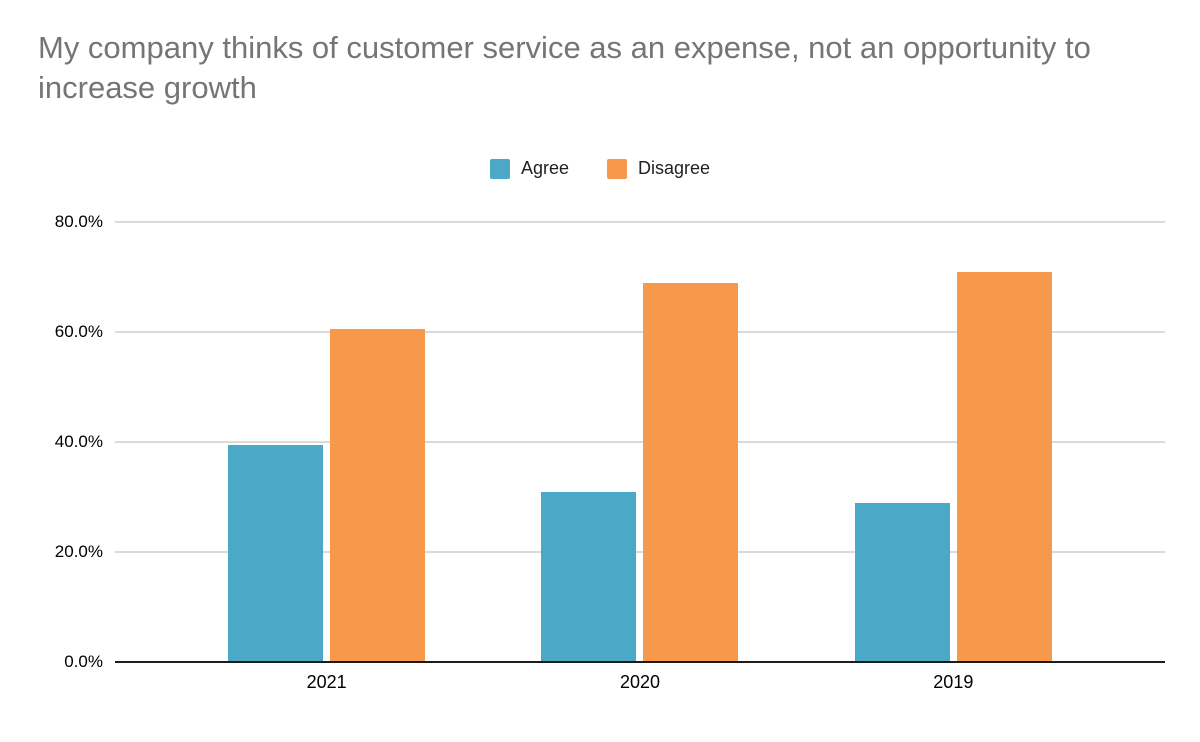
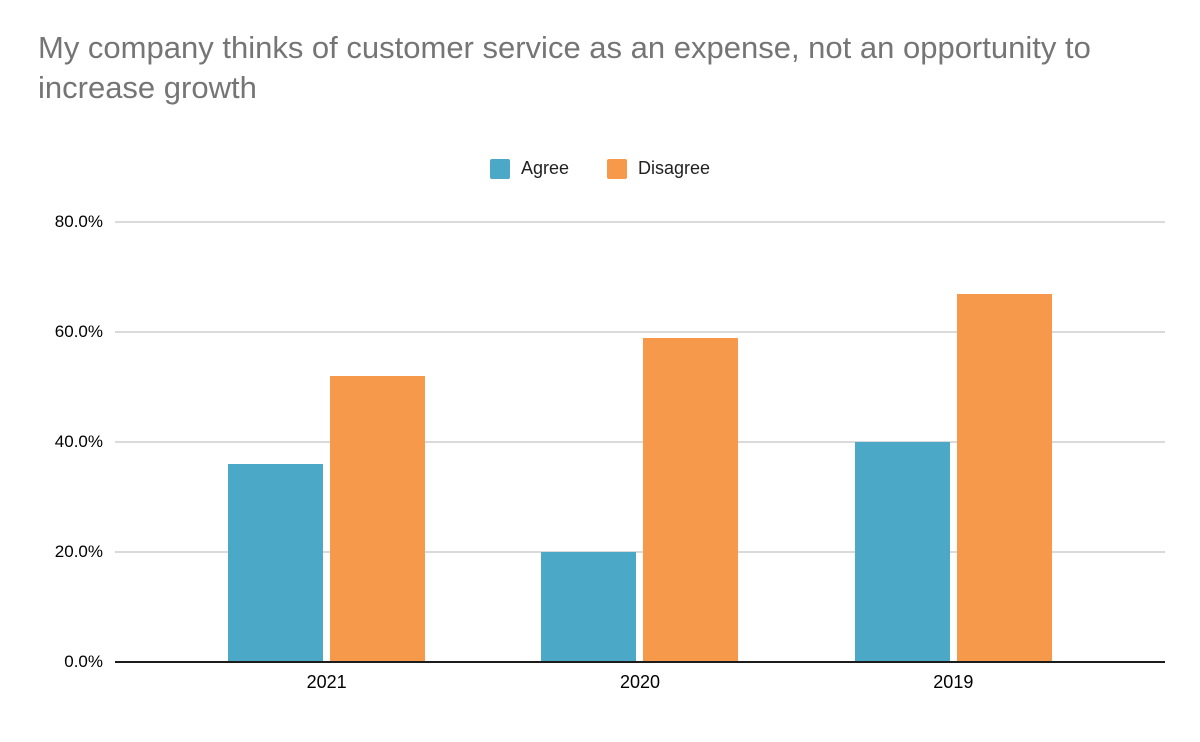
Agree/2021: 40% -> 36%
Disagree/2021: 60% -> 52%
Agree/2020: 31% -> 20%
Disagree/2020: 69% -> 59%
Agree/2019: 29% -> 40%
Disagree/2019: 71% -> 67%
